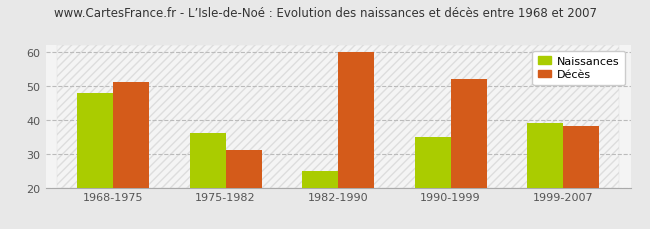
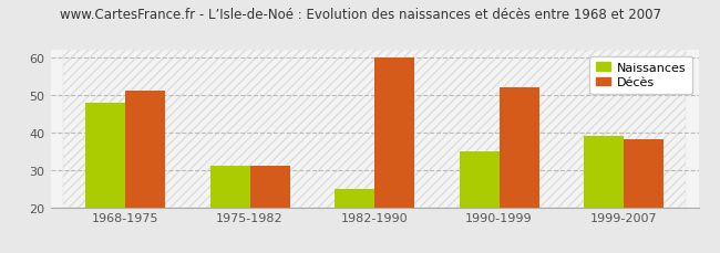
Naissances/1975-1982: 36 -> 31
